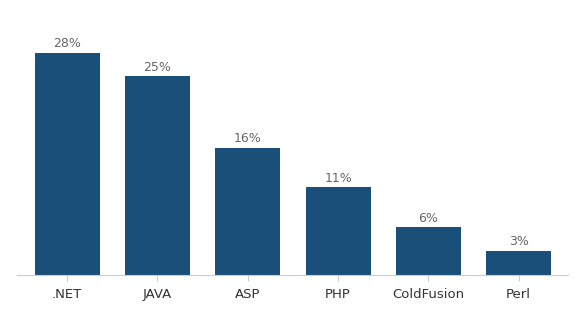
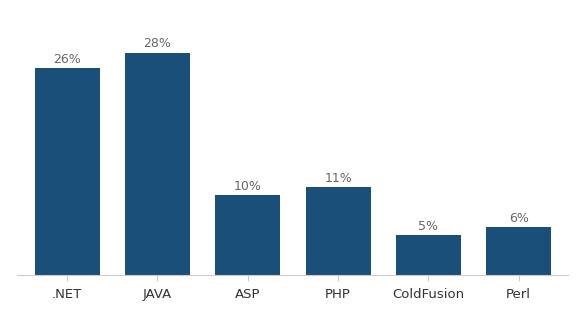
.NET: 28% -> 26%
JAVA: 25% -> 28%
ASP: 16% -> 10%
ColdFusion: 6% -> 5%
Perl: 3% -> 6%
